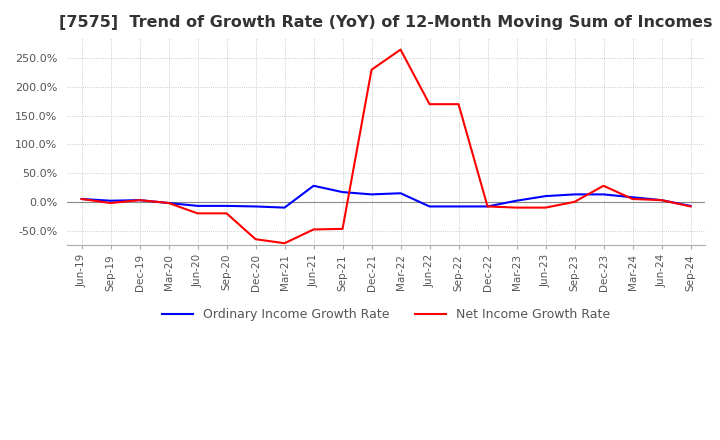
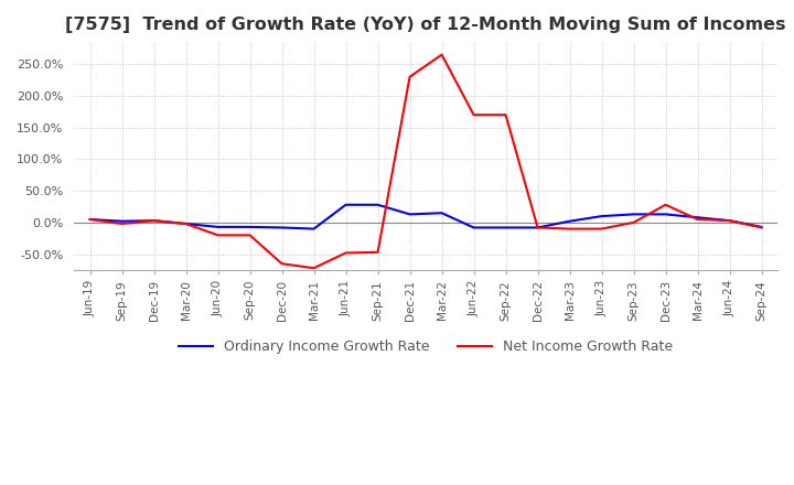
Ordinary Income Growth Rate/Sep-21: 17% -> 28%
